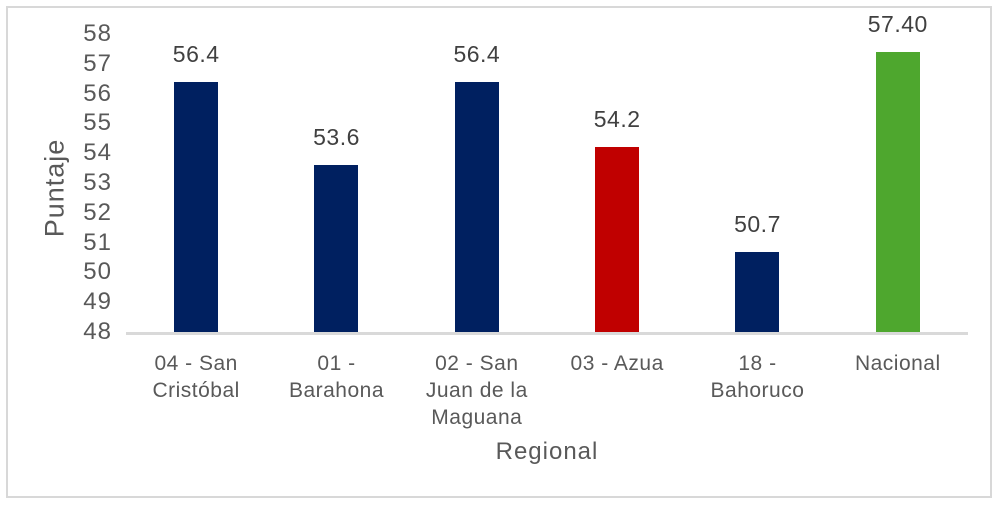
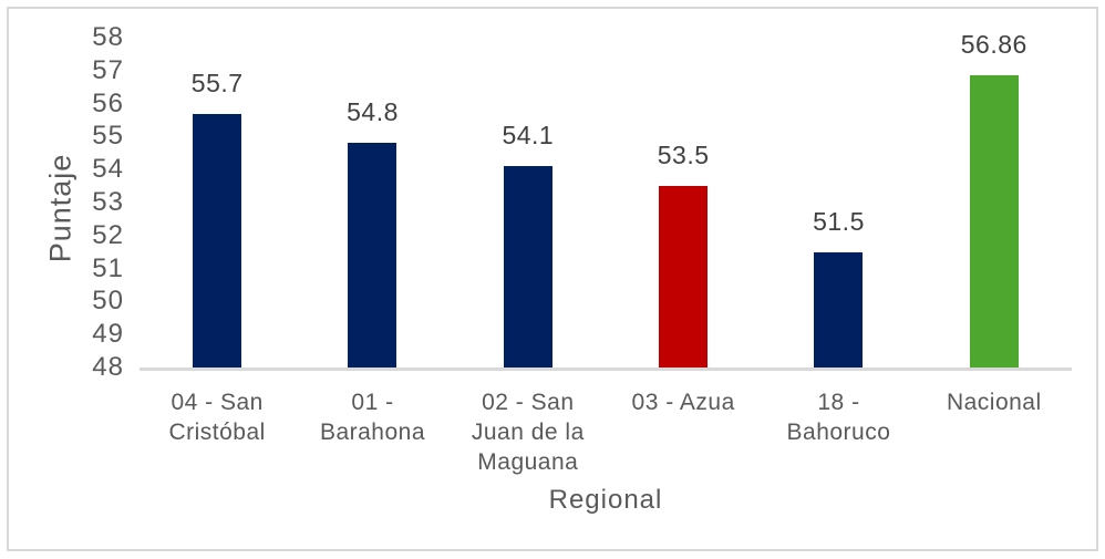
04 - San Cristóbal: 56.4 -> 55.7
01 - Barahona: 53.6 -> 54.8
02 - San Juan de la Maguana: 56.4 -> 54.1
03 - Azua: 54.2 -> 53.5
18 - Bahoruco: 50.7 -> 51.5
Nacional: 57.40 -> 56.86
